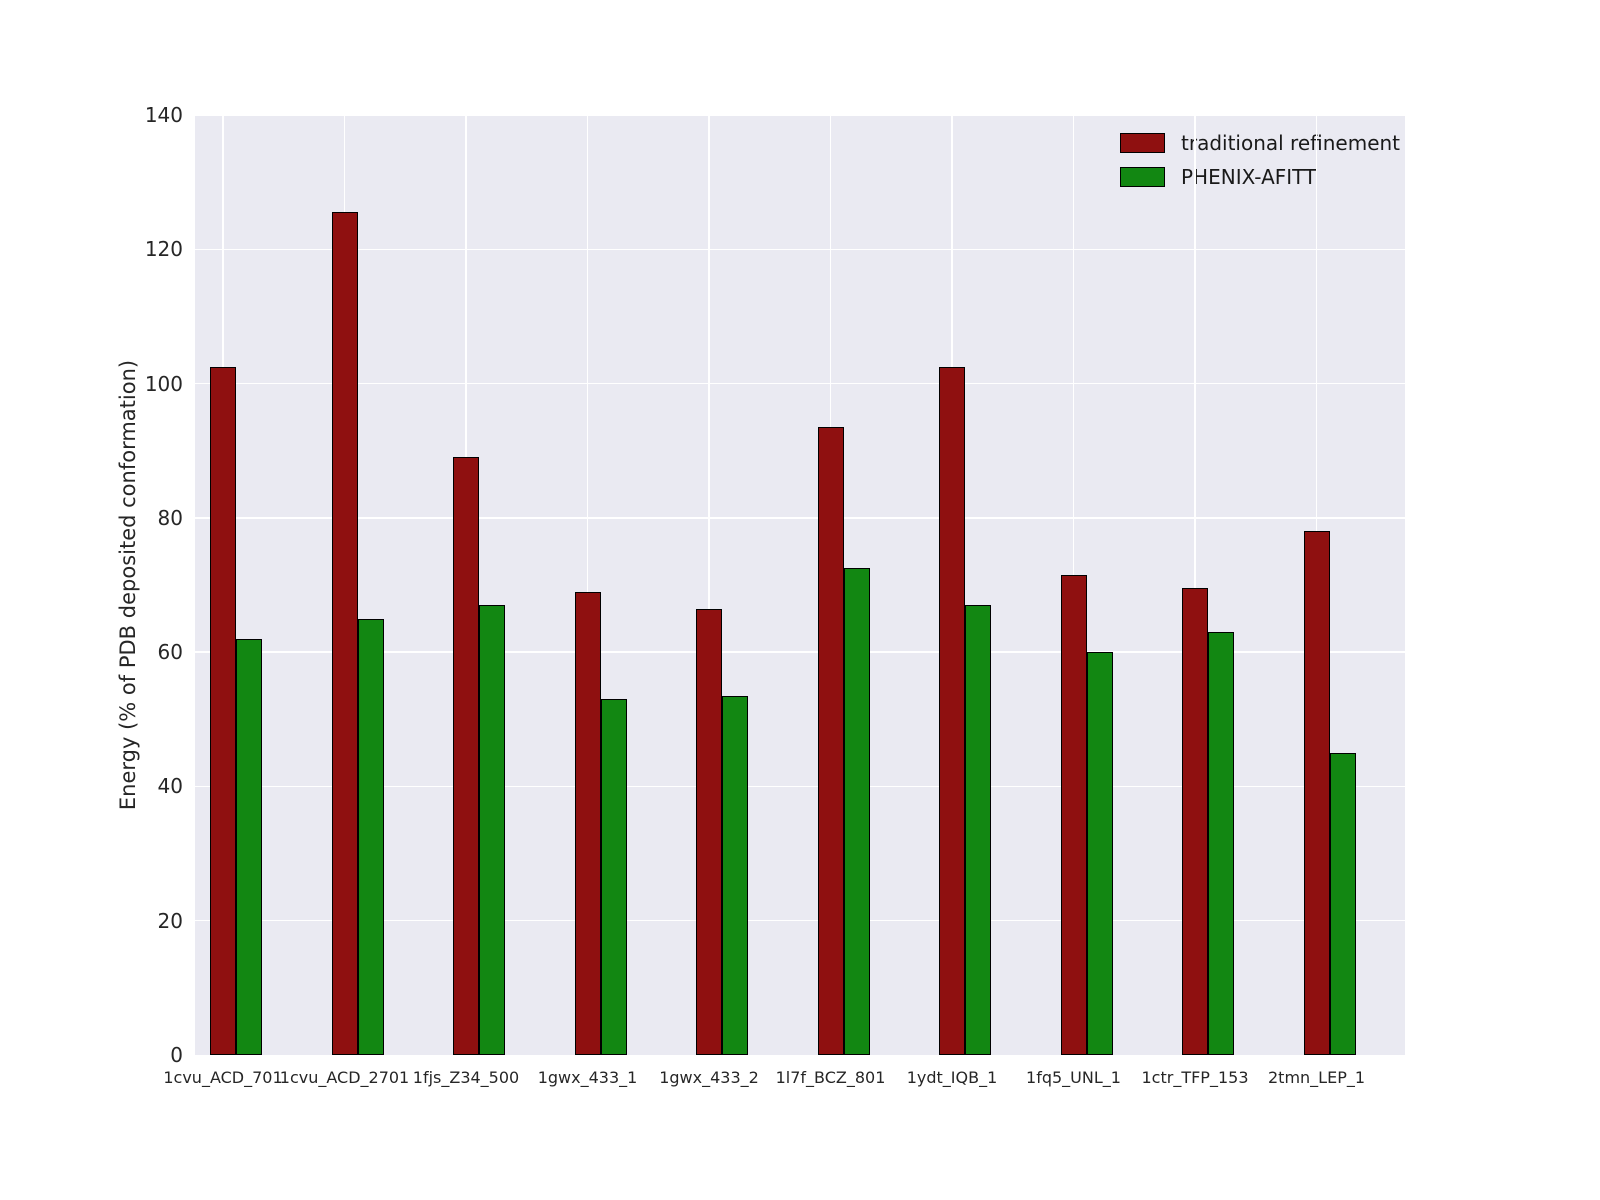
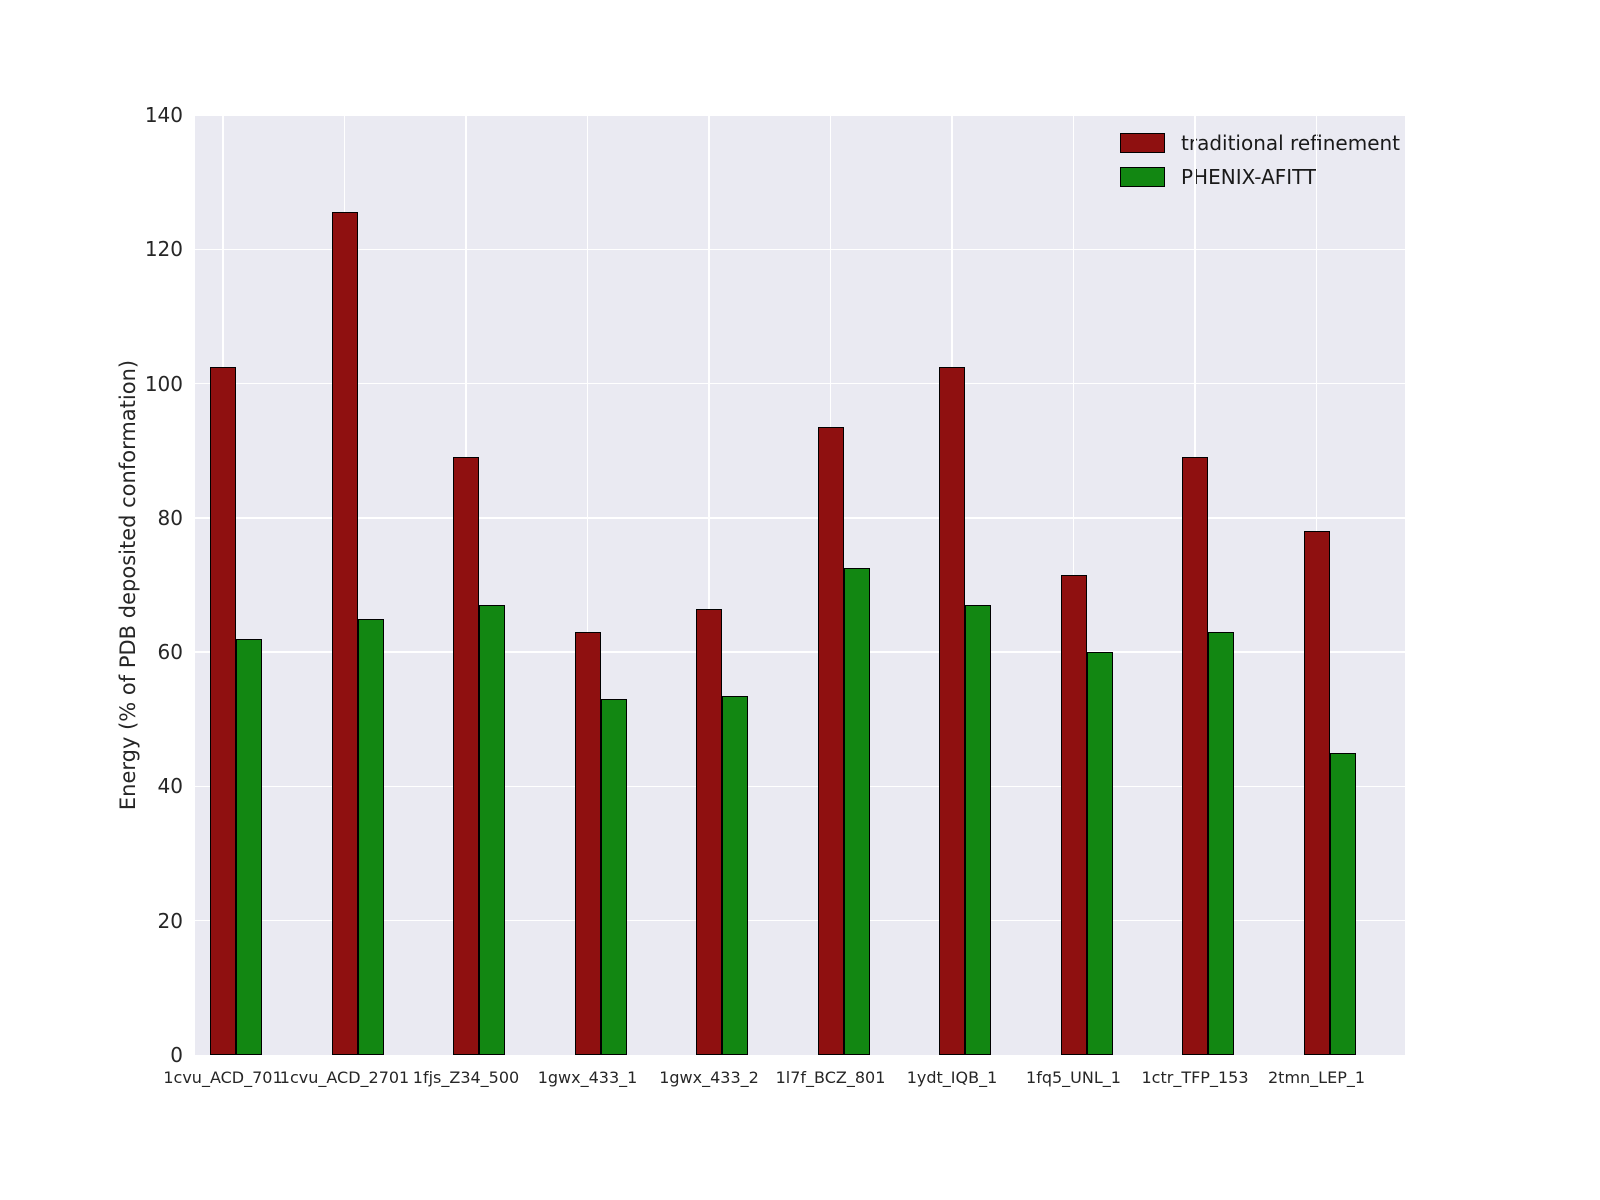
traditional refinement/1gwx_433_1: 69 -> 63
traditional refinement/1ctr_TFP_153: 70 -> 89
